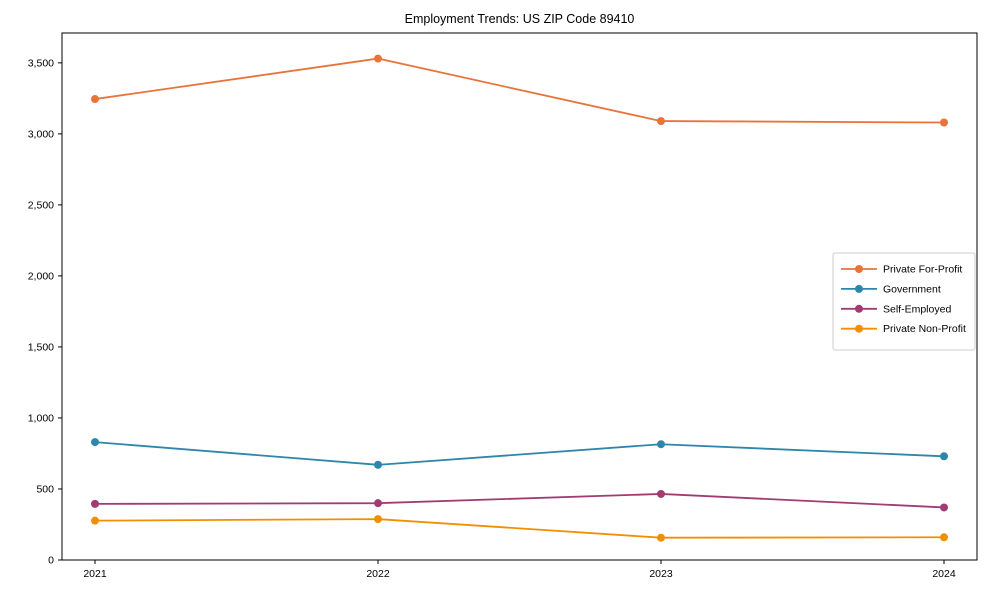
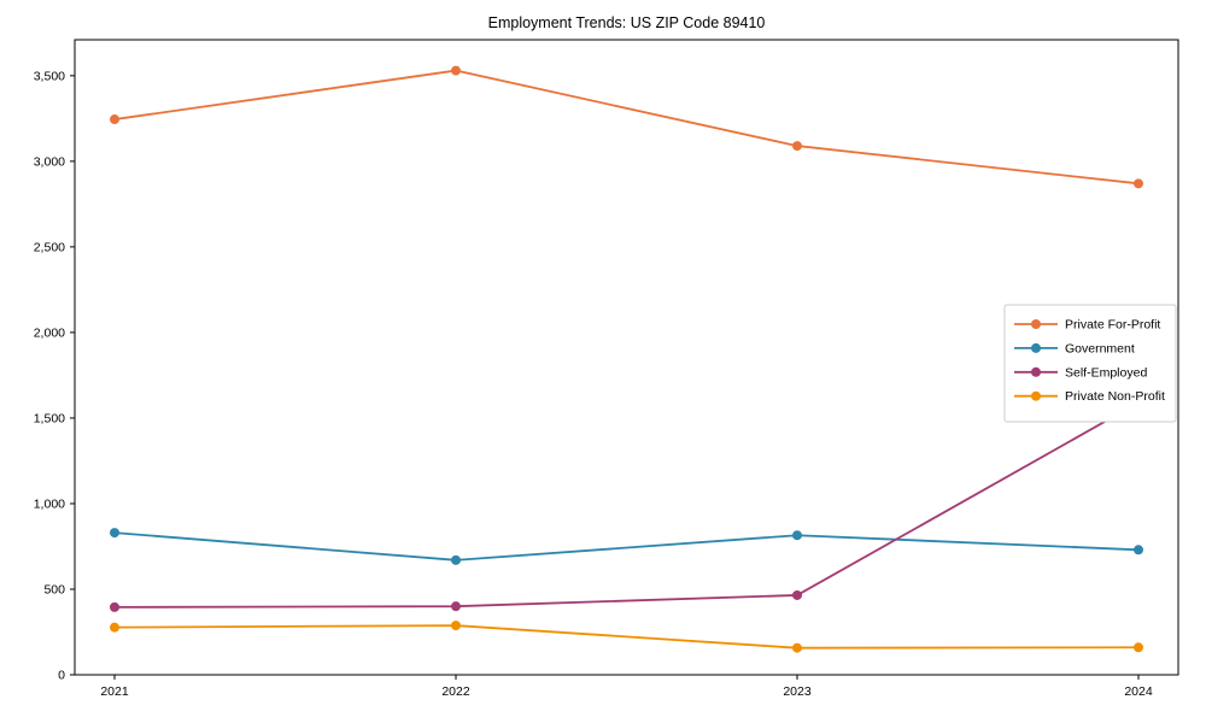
Private For-Profit/2024: 3080 -> 2870
Self-Employed/2024: 370 -> 1590
